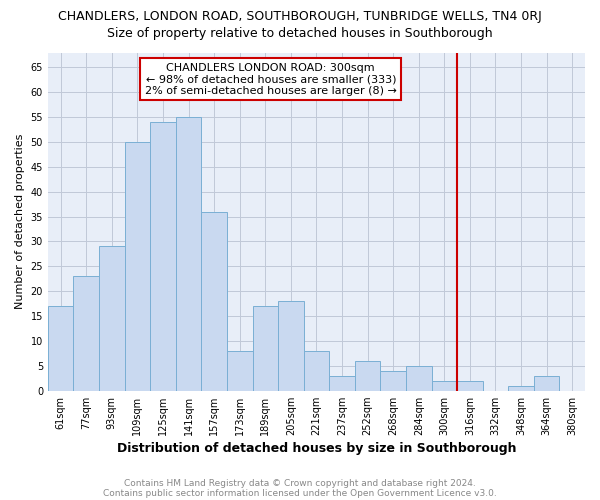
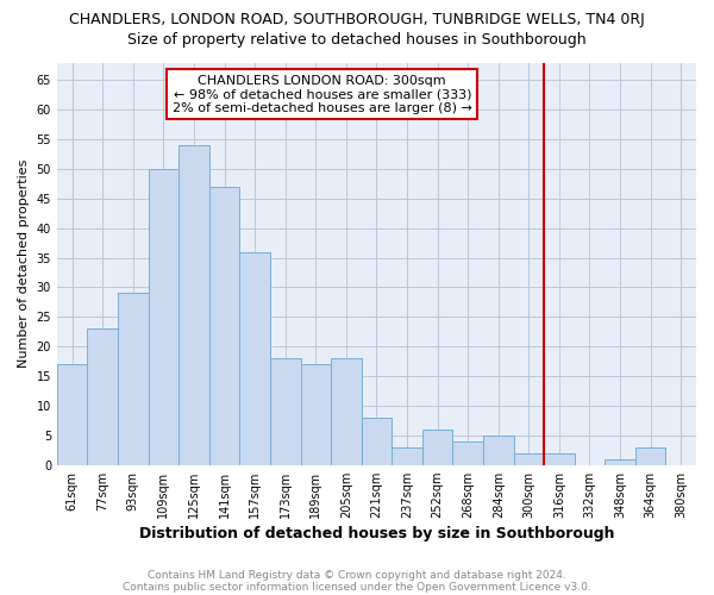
141sqm: 55 -> 47
173sqm: 8 -> 18
